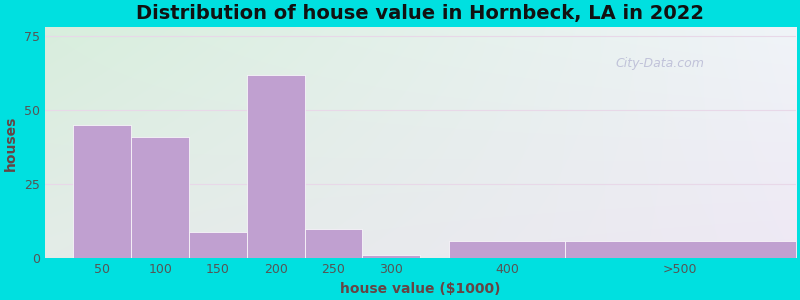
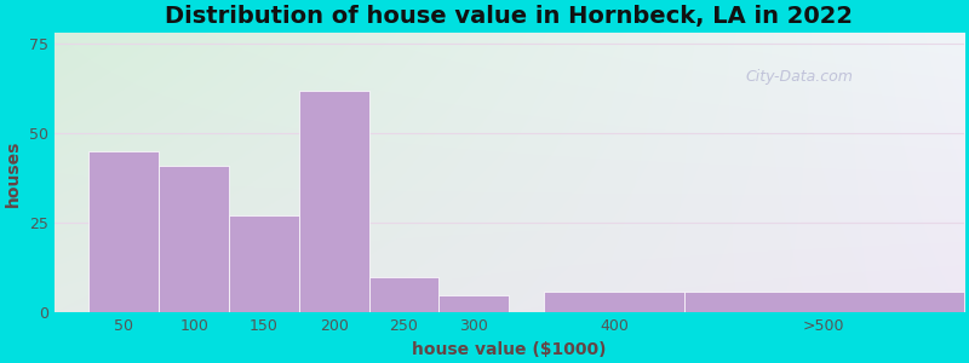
150: 9 -> 27
300: 1 -> 5
